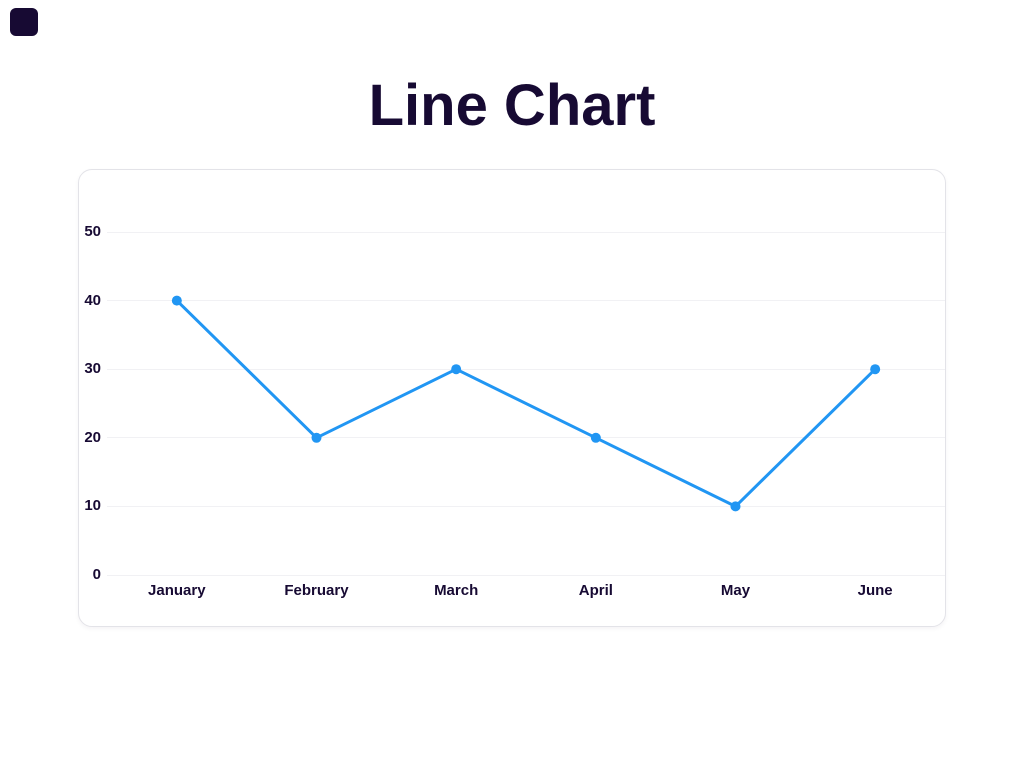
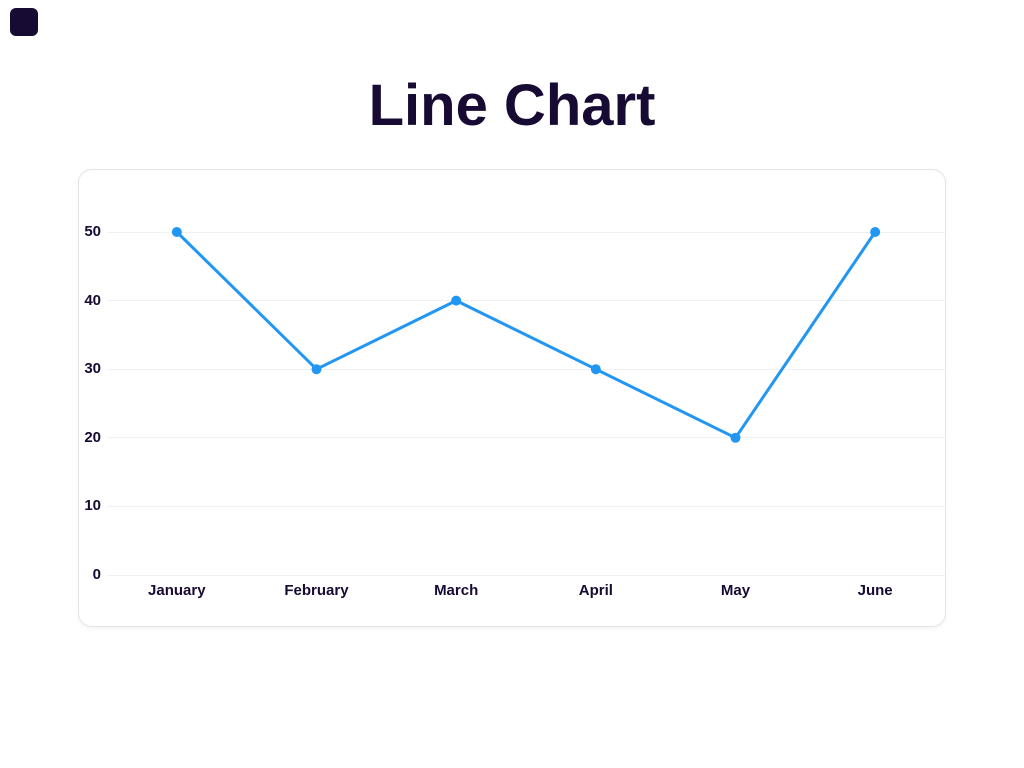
January: 40 -> 50
February: 20 -> 30
March: 30 -> 40
April: 20 -> 30
May: 10 -> 20
June: 30 -> 50
